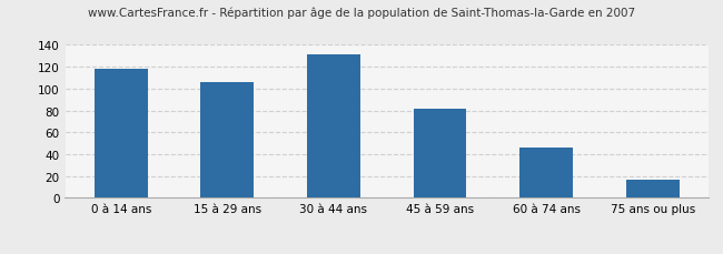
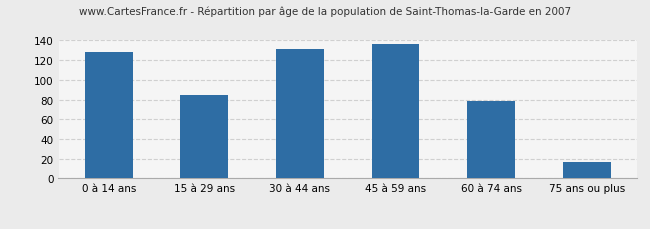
0 à 14 ans: 118 -> 128
15 à 29 ans: 106 -> 85
45 à 59 ans: 82 -> 136
60 à 74 ans: 46 -> 79
